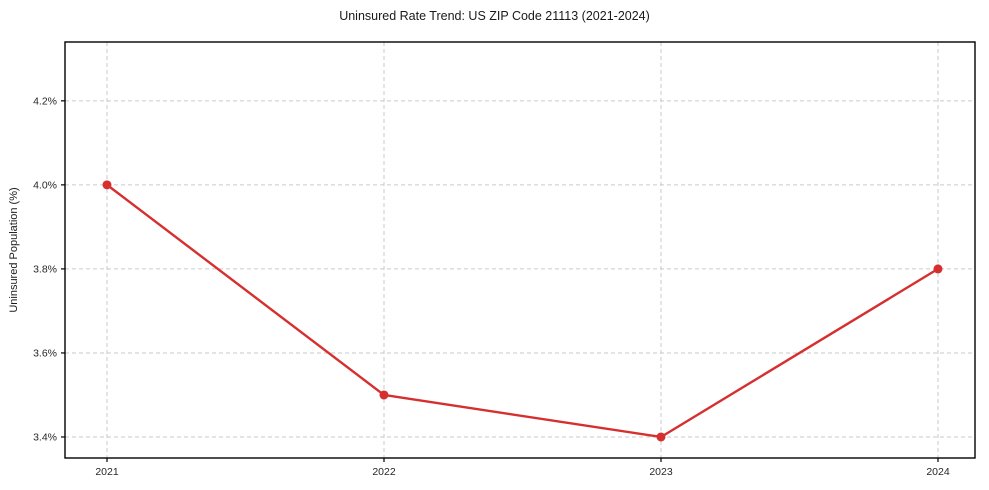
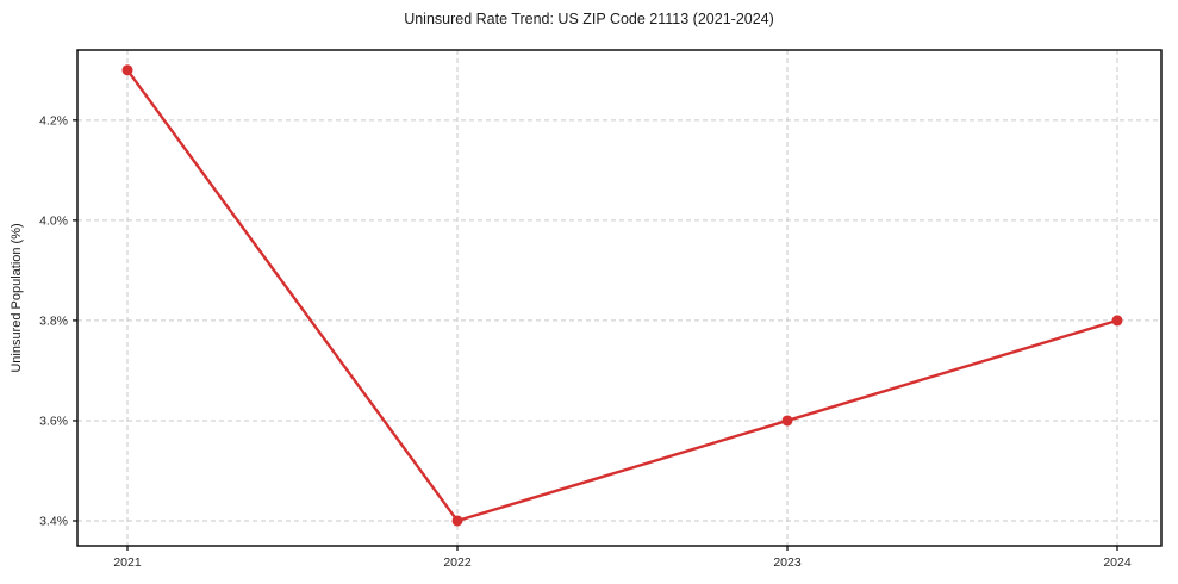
2021: 4.0% -> 4.3%
2022: 3.5% -> 3.4%
2023: 3.4% -> 3.6%
